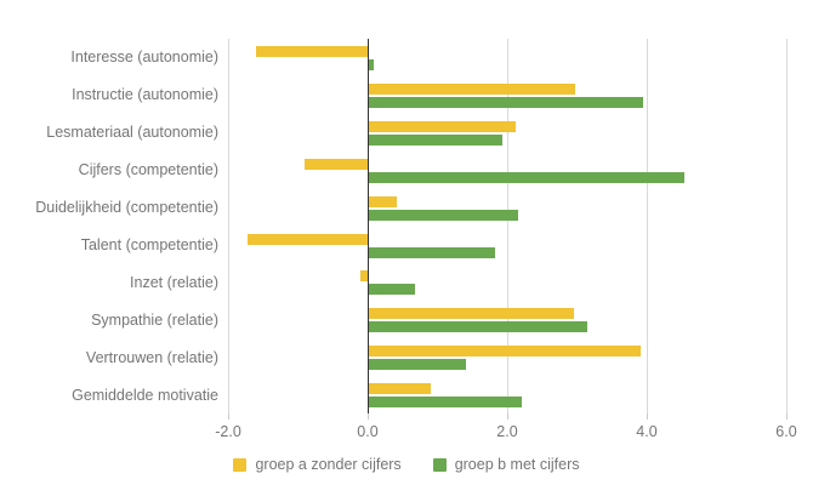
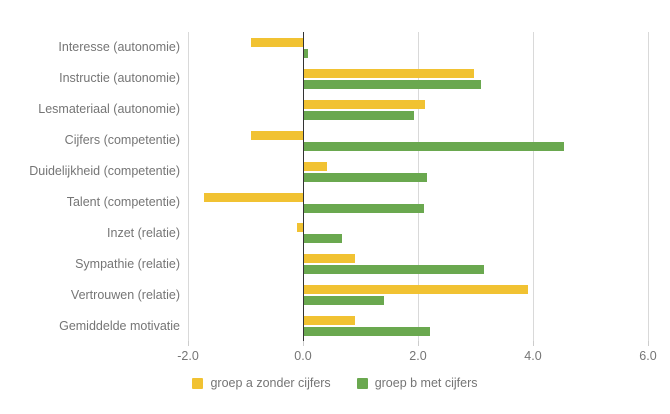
groep a zonder cijfers/Interesse (autonomie): -1.6 -> -0.9
groep b met cijfers/Instructie (autonomie): 4.0 -> 3.1
groep b met cijfers/Talent (competentie): 1.8 -> 2.1
groep a zonder cijfers/Sympathie (relatie): 3.0 -> 0.9
